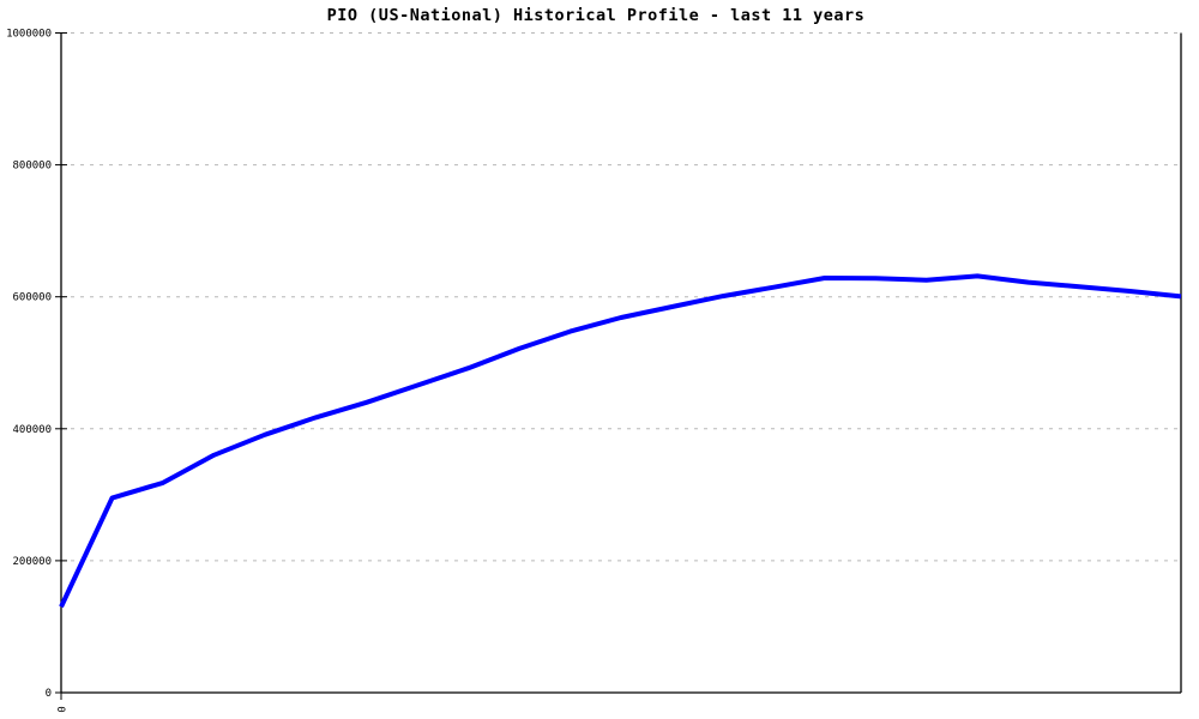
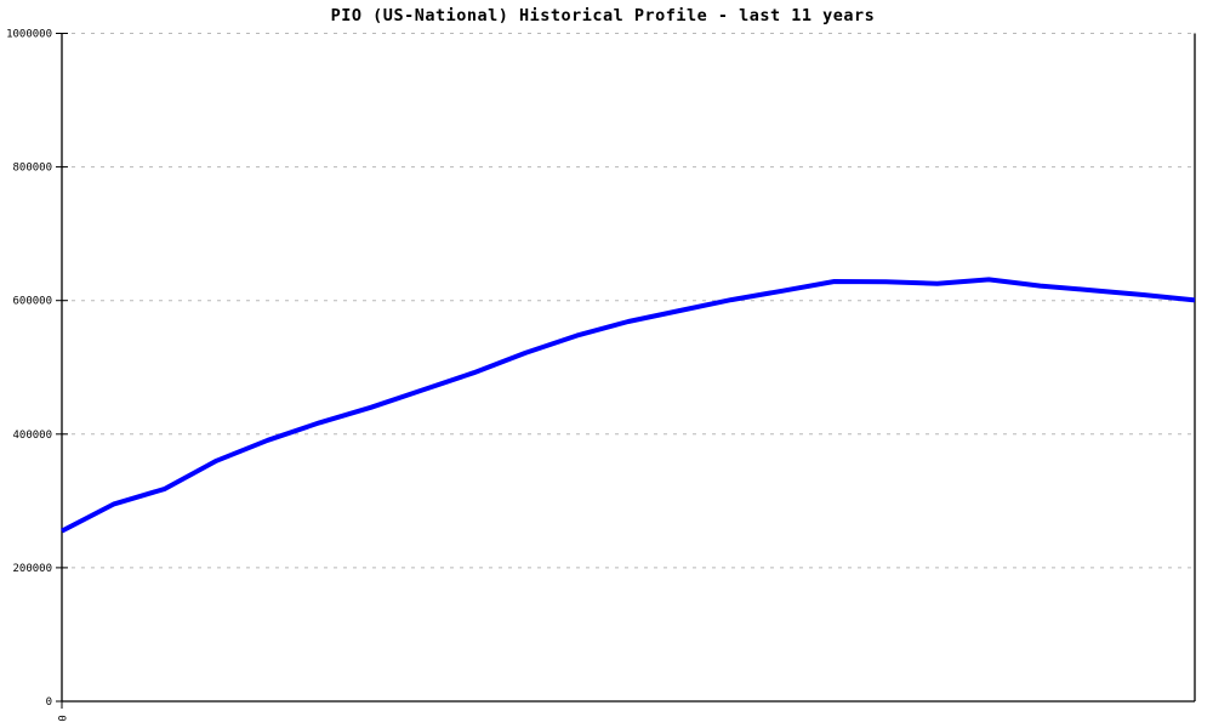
0: 130000 -> 260000
